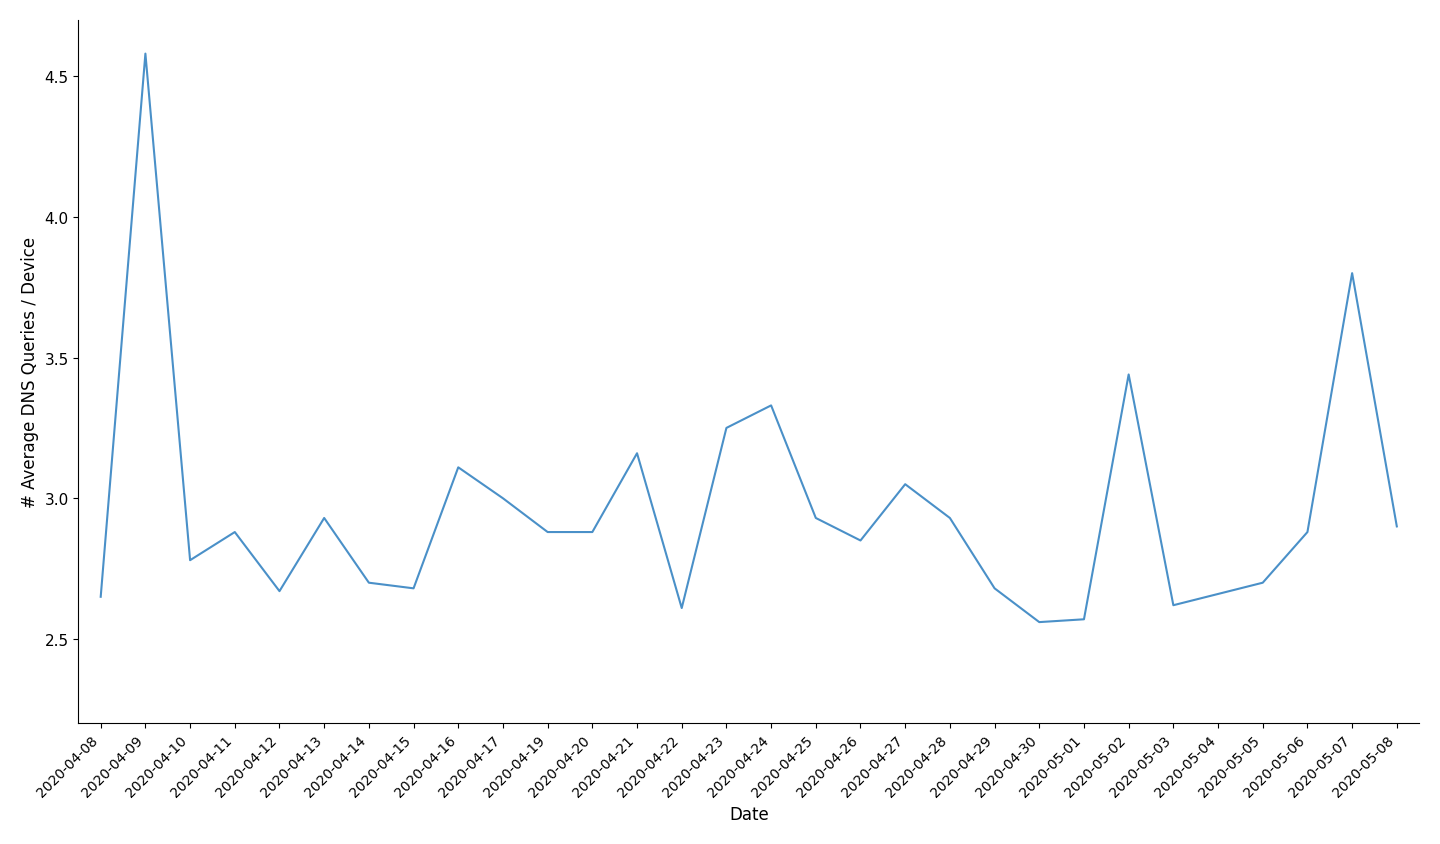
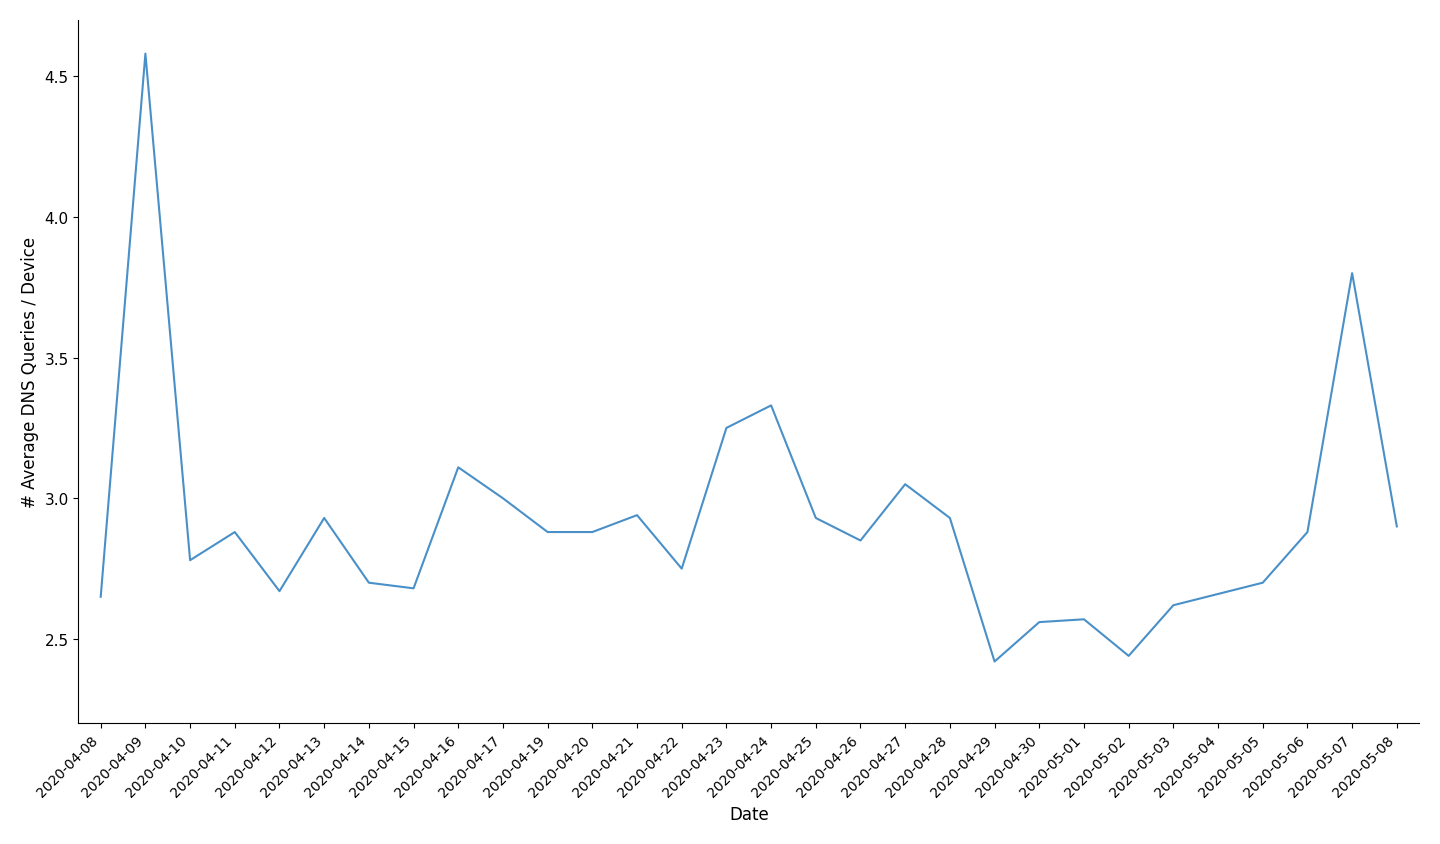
2020-04-21: 3.16 -> 2.94
2020-04-22: 2.61 -> 2.75
2020-04-29: 2.68 -> 2.42
2020-05-02: 3.44 -> 2.44
